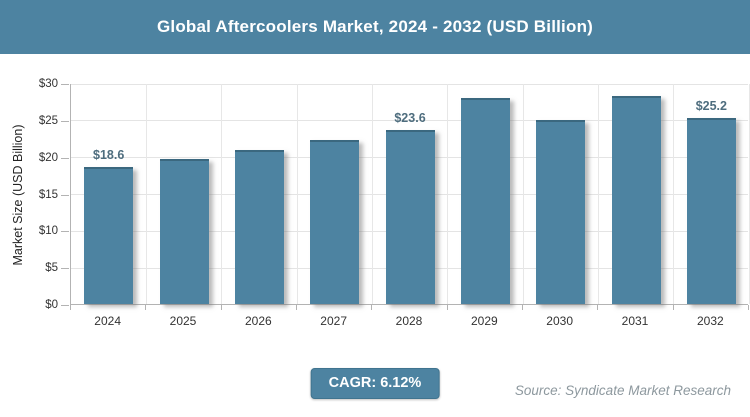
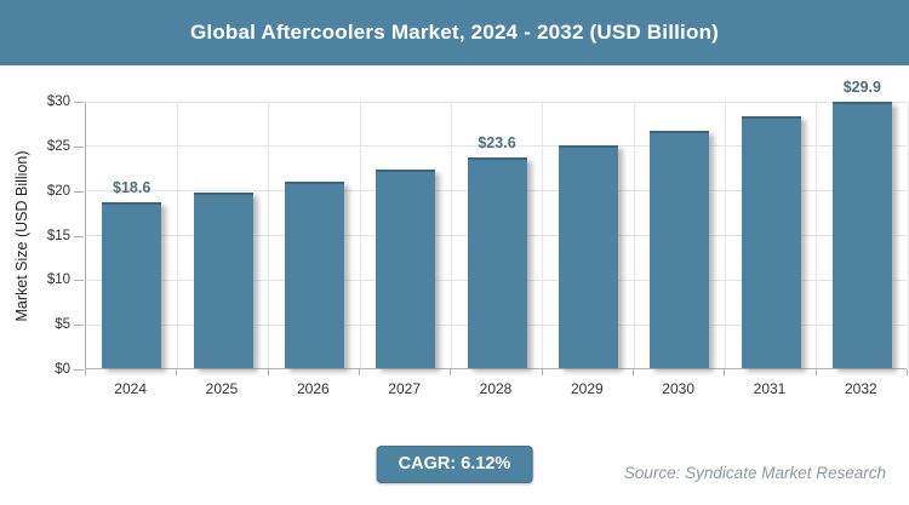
2029: $28 -> $25
2030: $25 -> $27
2032: $25.2 -> $29.9
